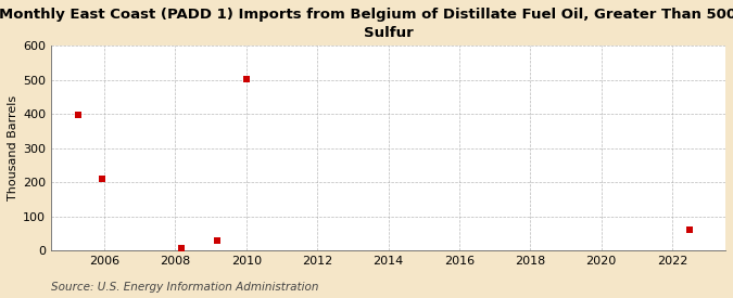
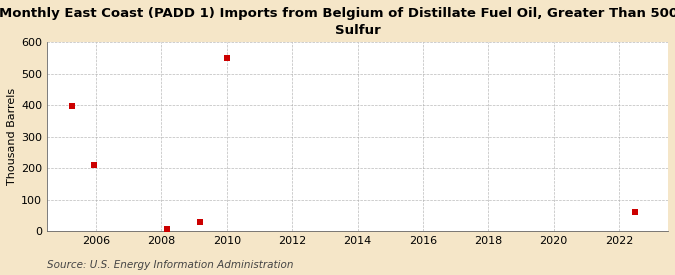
2010: 503 -> 550
